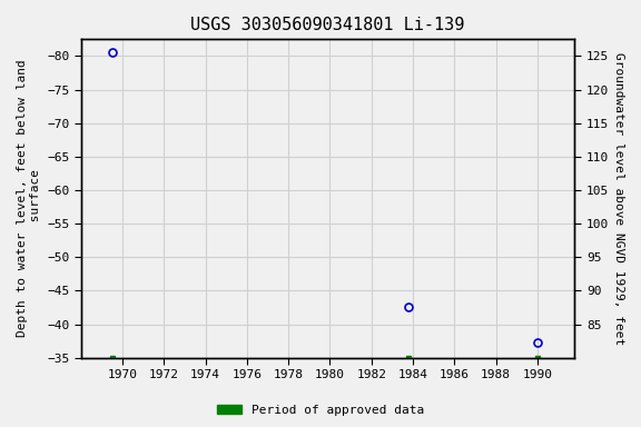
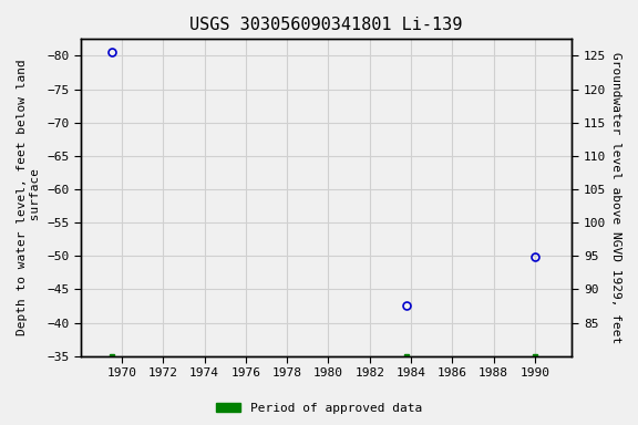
1990: -37.2 -> -49.8
